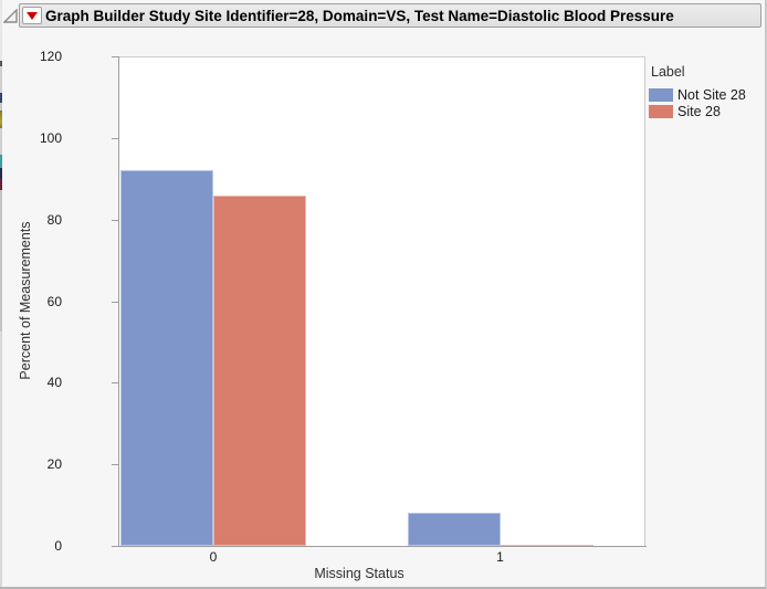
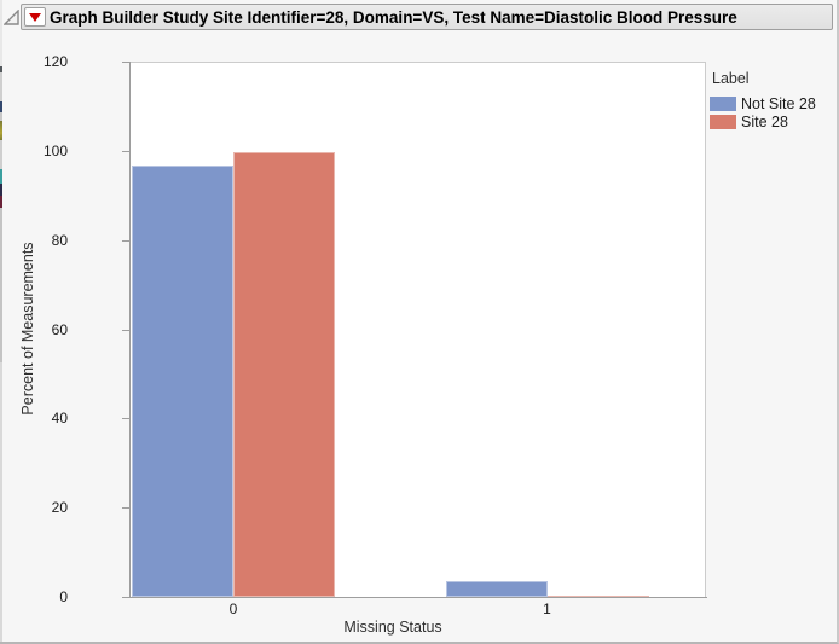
Not Site 28/0: 92 -> 97
Site 28/0: 86 -> 100
Not Site 28/1: 8 -> 3
